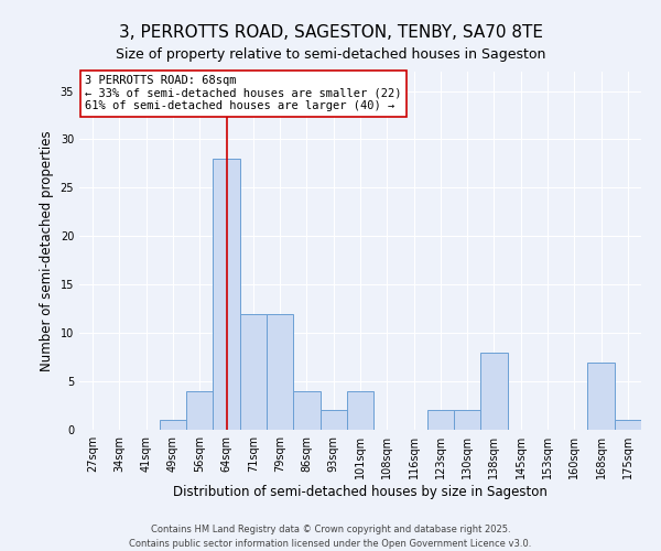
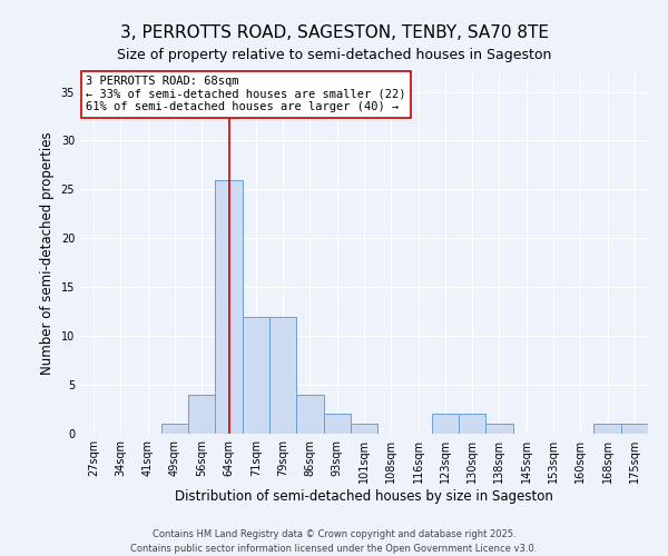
64sqm: 28 -> 26
101sqm: 4 -> 1
138sqm: 8 -> 1
168sqm: 7 -> 1
